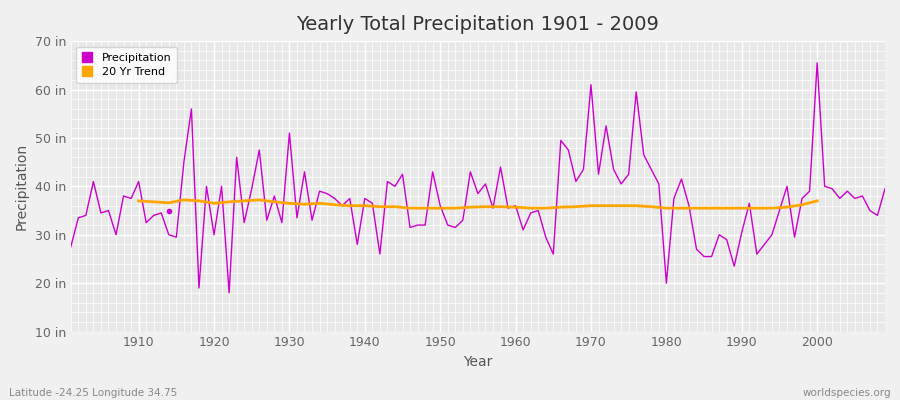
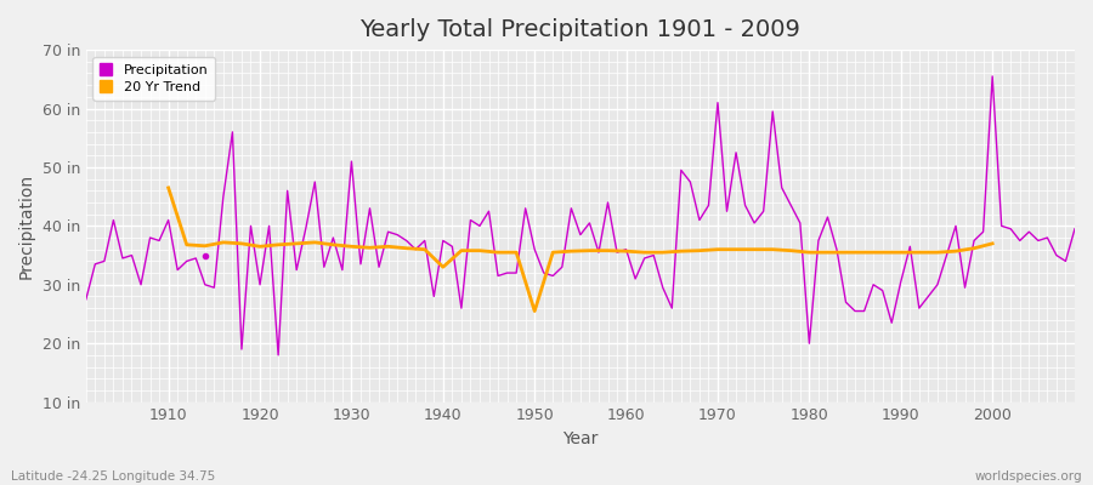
20 Yr Trend/1910: 37.0 in -> 46.5 in
20 Yr Trend/1940: 36.0 in -> 33.0 in
20 Yr Trend/1950: 35.5 in -> 25.5 in
